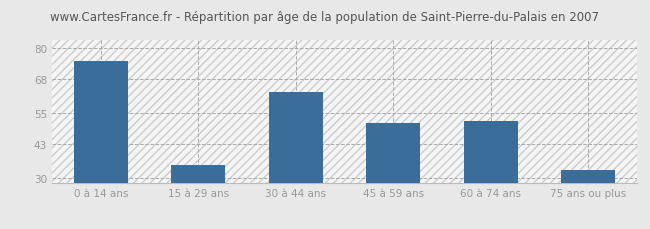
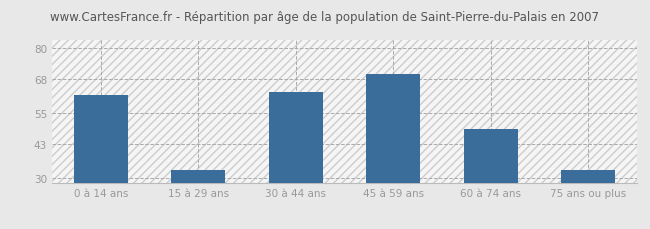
0 à 14 ans: 75 -> 62
15 à 29 ans: 35 -> 33
45 à 59 ans: 51 -> 70
60 à 74 ans: 52 -> 49
